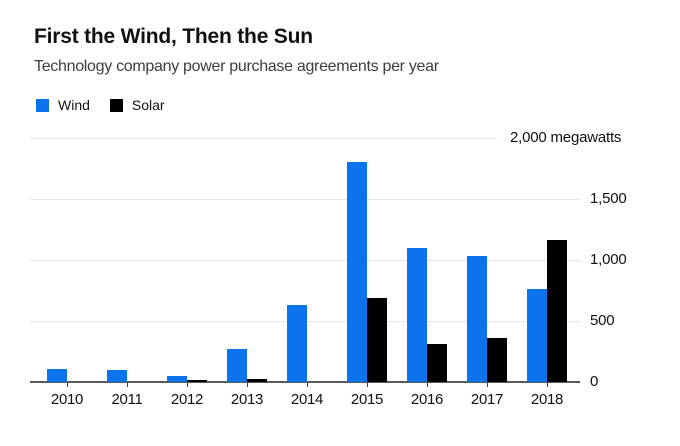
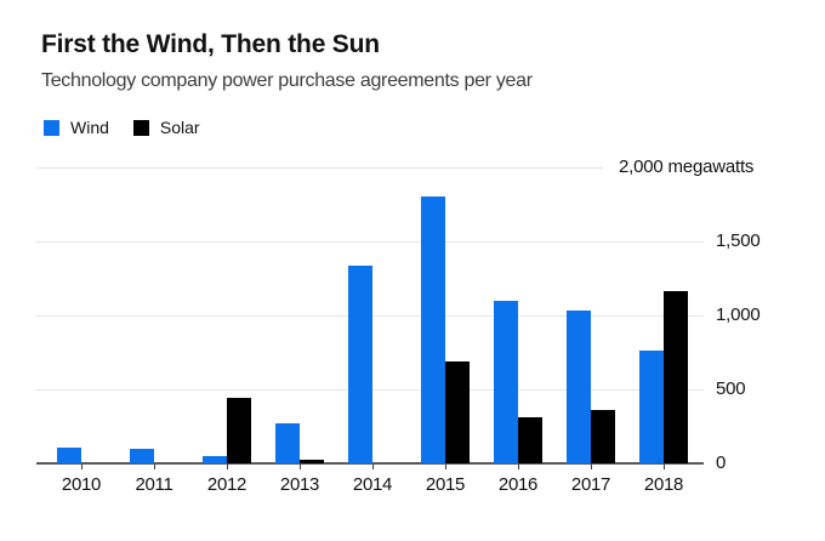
Solar/2012: 20 -> 440
Wind/2014: 630 -> 1340
